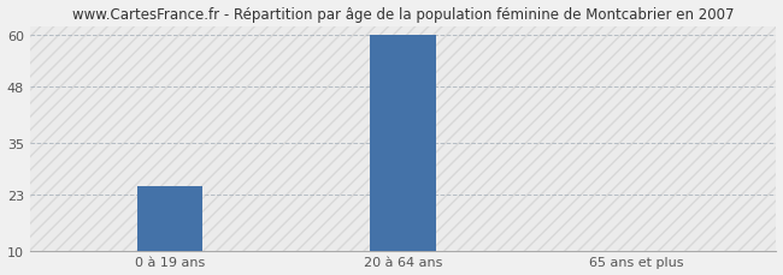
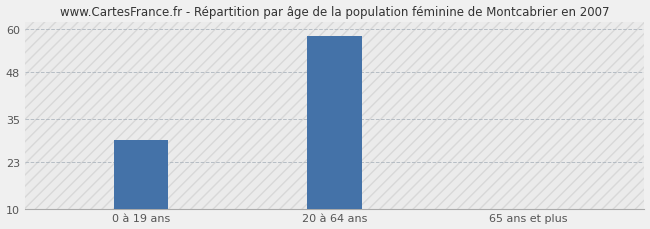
0 à 19 ans: 25 -> 29
20 à 64 ans: 60 -> 58
